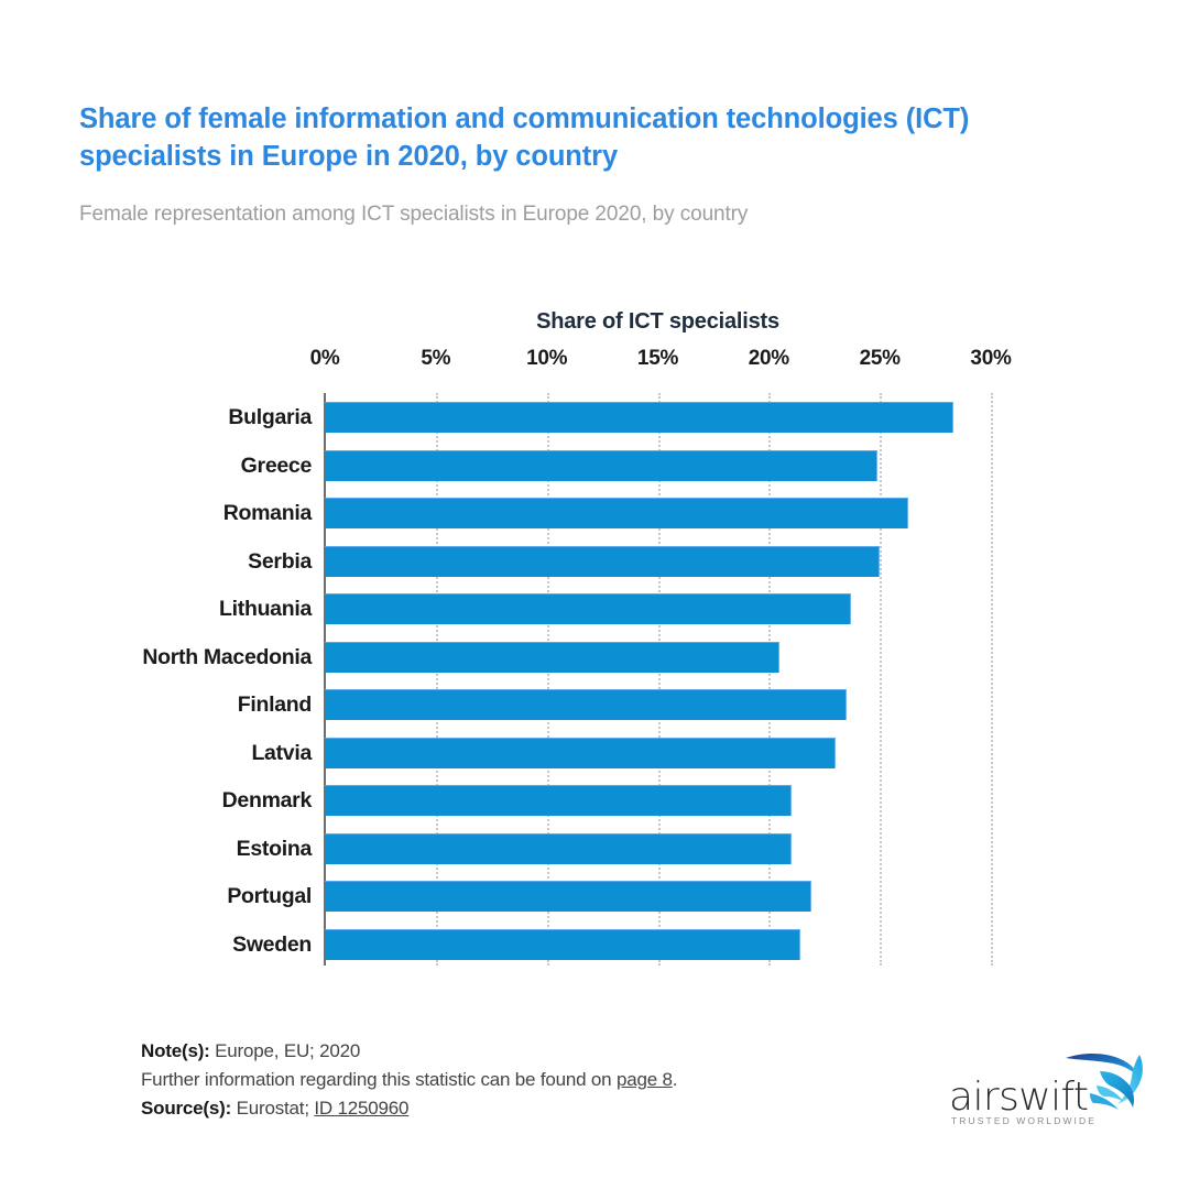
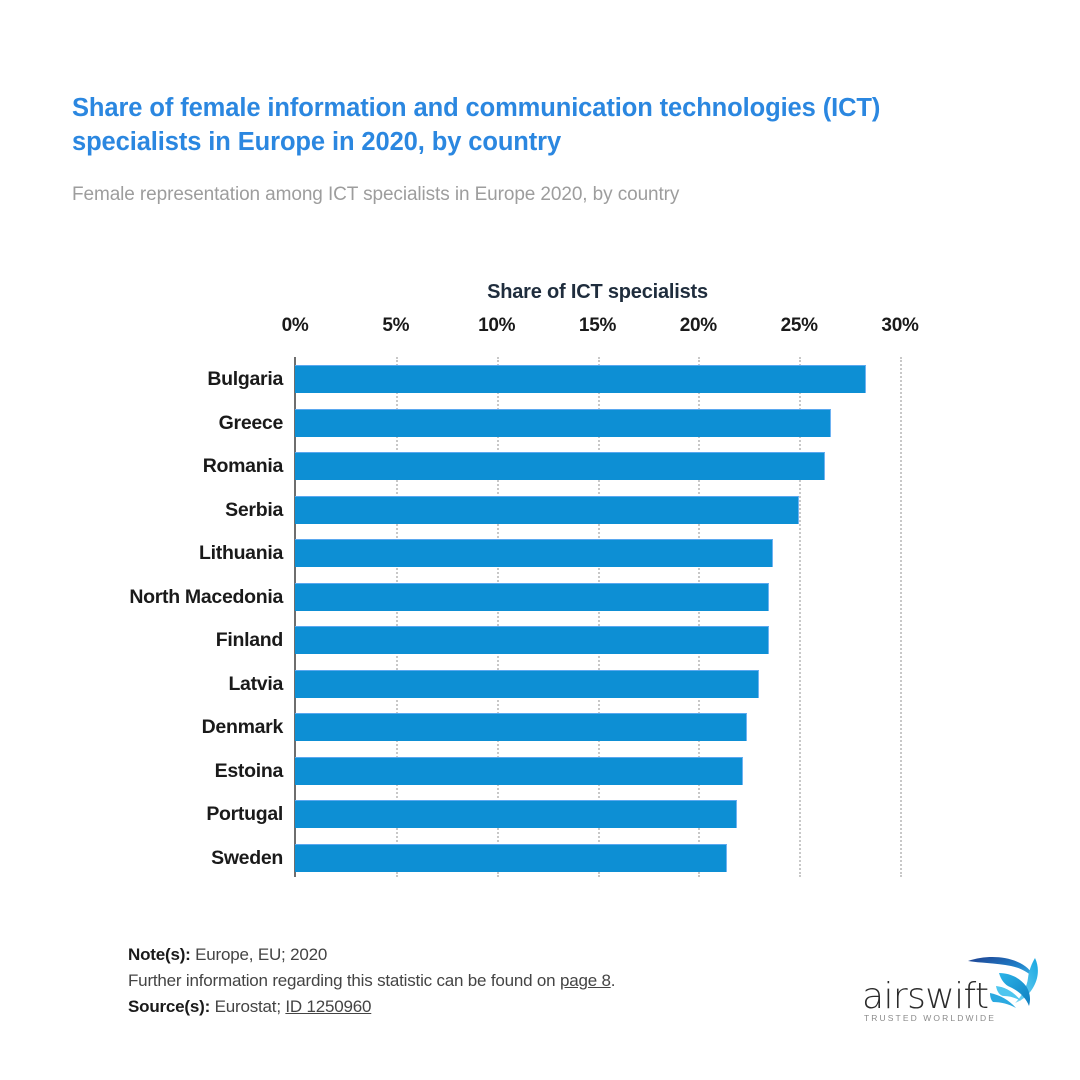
Greece: 24.9% -> 26.6%
North Macedonia: 20.5% -> 23.5%
Denmark: 21.0% -> 22.4%
Estoina: 21.0% -> 22.2%
